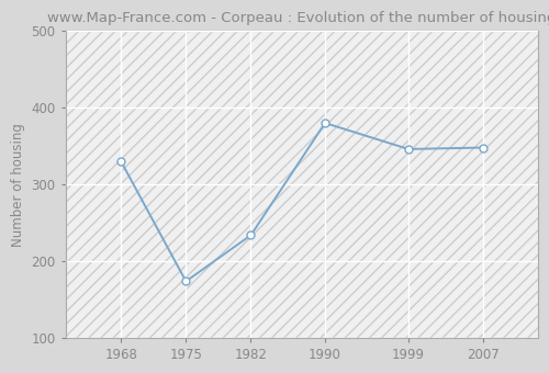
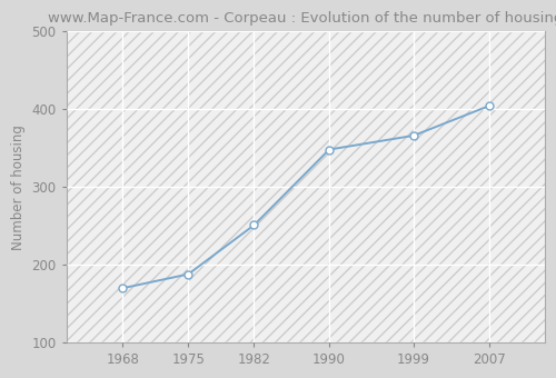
1968: 330 -> 170
1975: 174 -> 188
1982: 234 -> 251
1990: 380 -> 348
1999: 346 -> 366
2007: 348 -> 404
